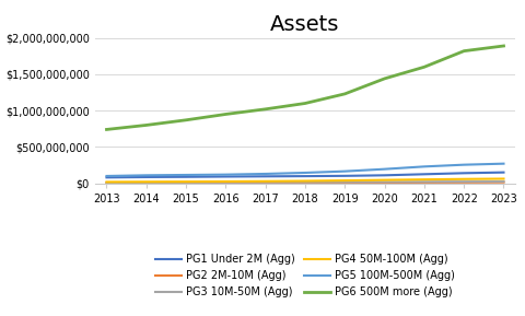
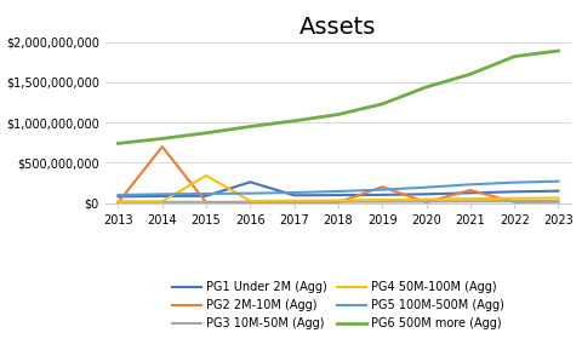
PG2 2M-10M (Agg)/2014: $10,000,000 -> $700,000,000
PG4 50M-100M (Agg)/2015: $20,000,000 -> $340,000,000
PG1 Under 2M (Agg)/2016: $90,000,000 -> $260,000,000
PG2 2M-10M (Agg)/2019: $10,000,000 -> $200,000,000
PG2 2M-10M (Agg)/2021: $10,000,000 -> $160,000,000
